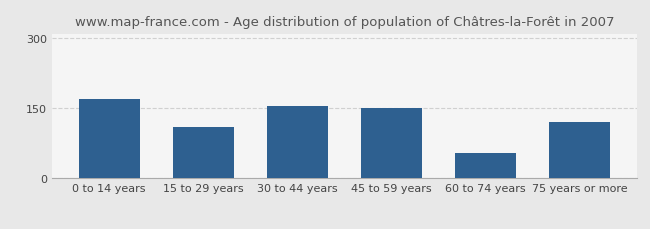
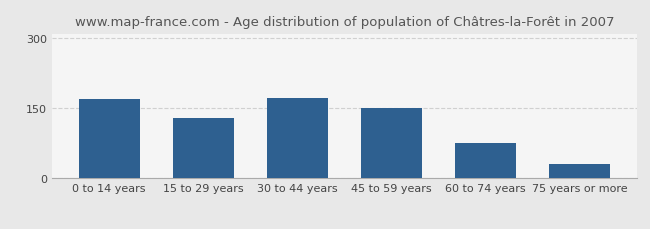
15 to 29 years: 110 -> 130
30 to 44 years: 155 -> 172
60 to 74 years: 55 -> 75
75 years or more: 120 -> 30
